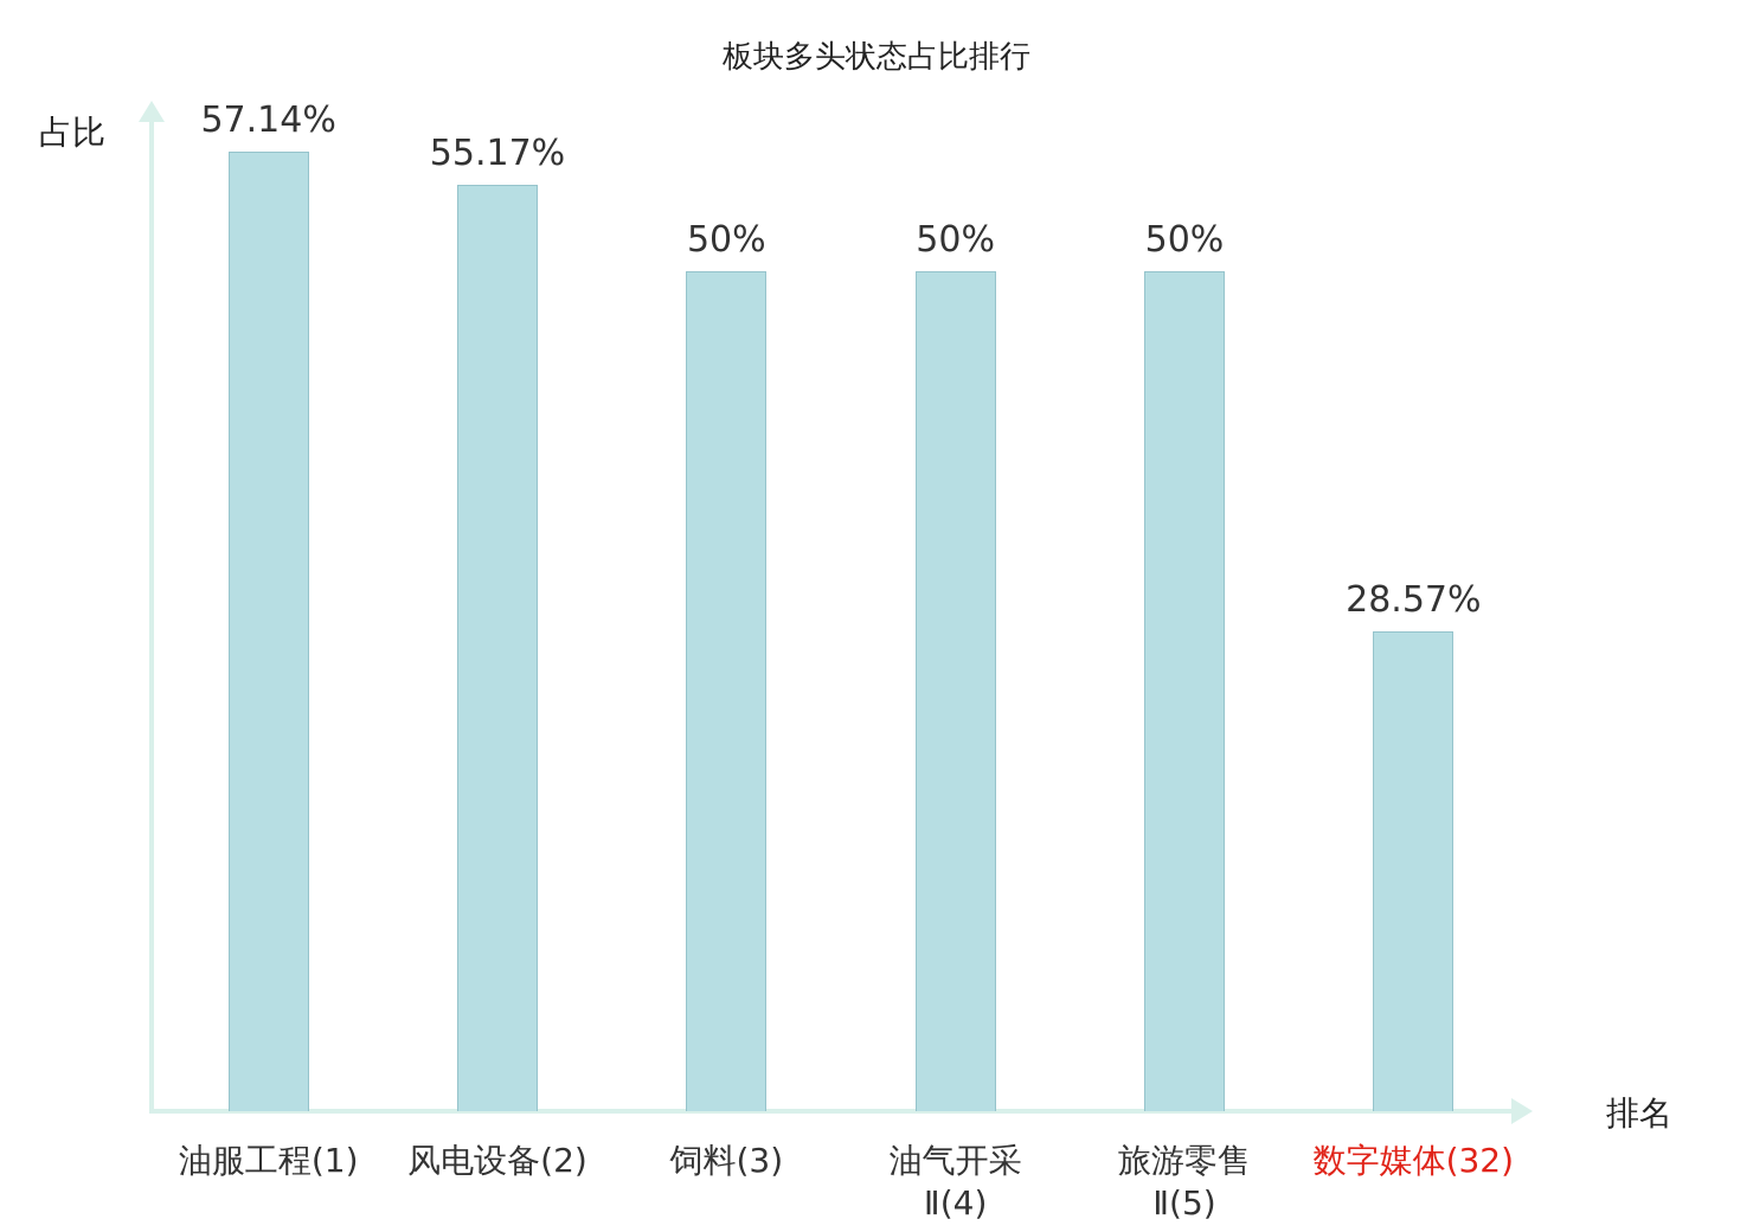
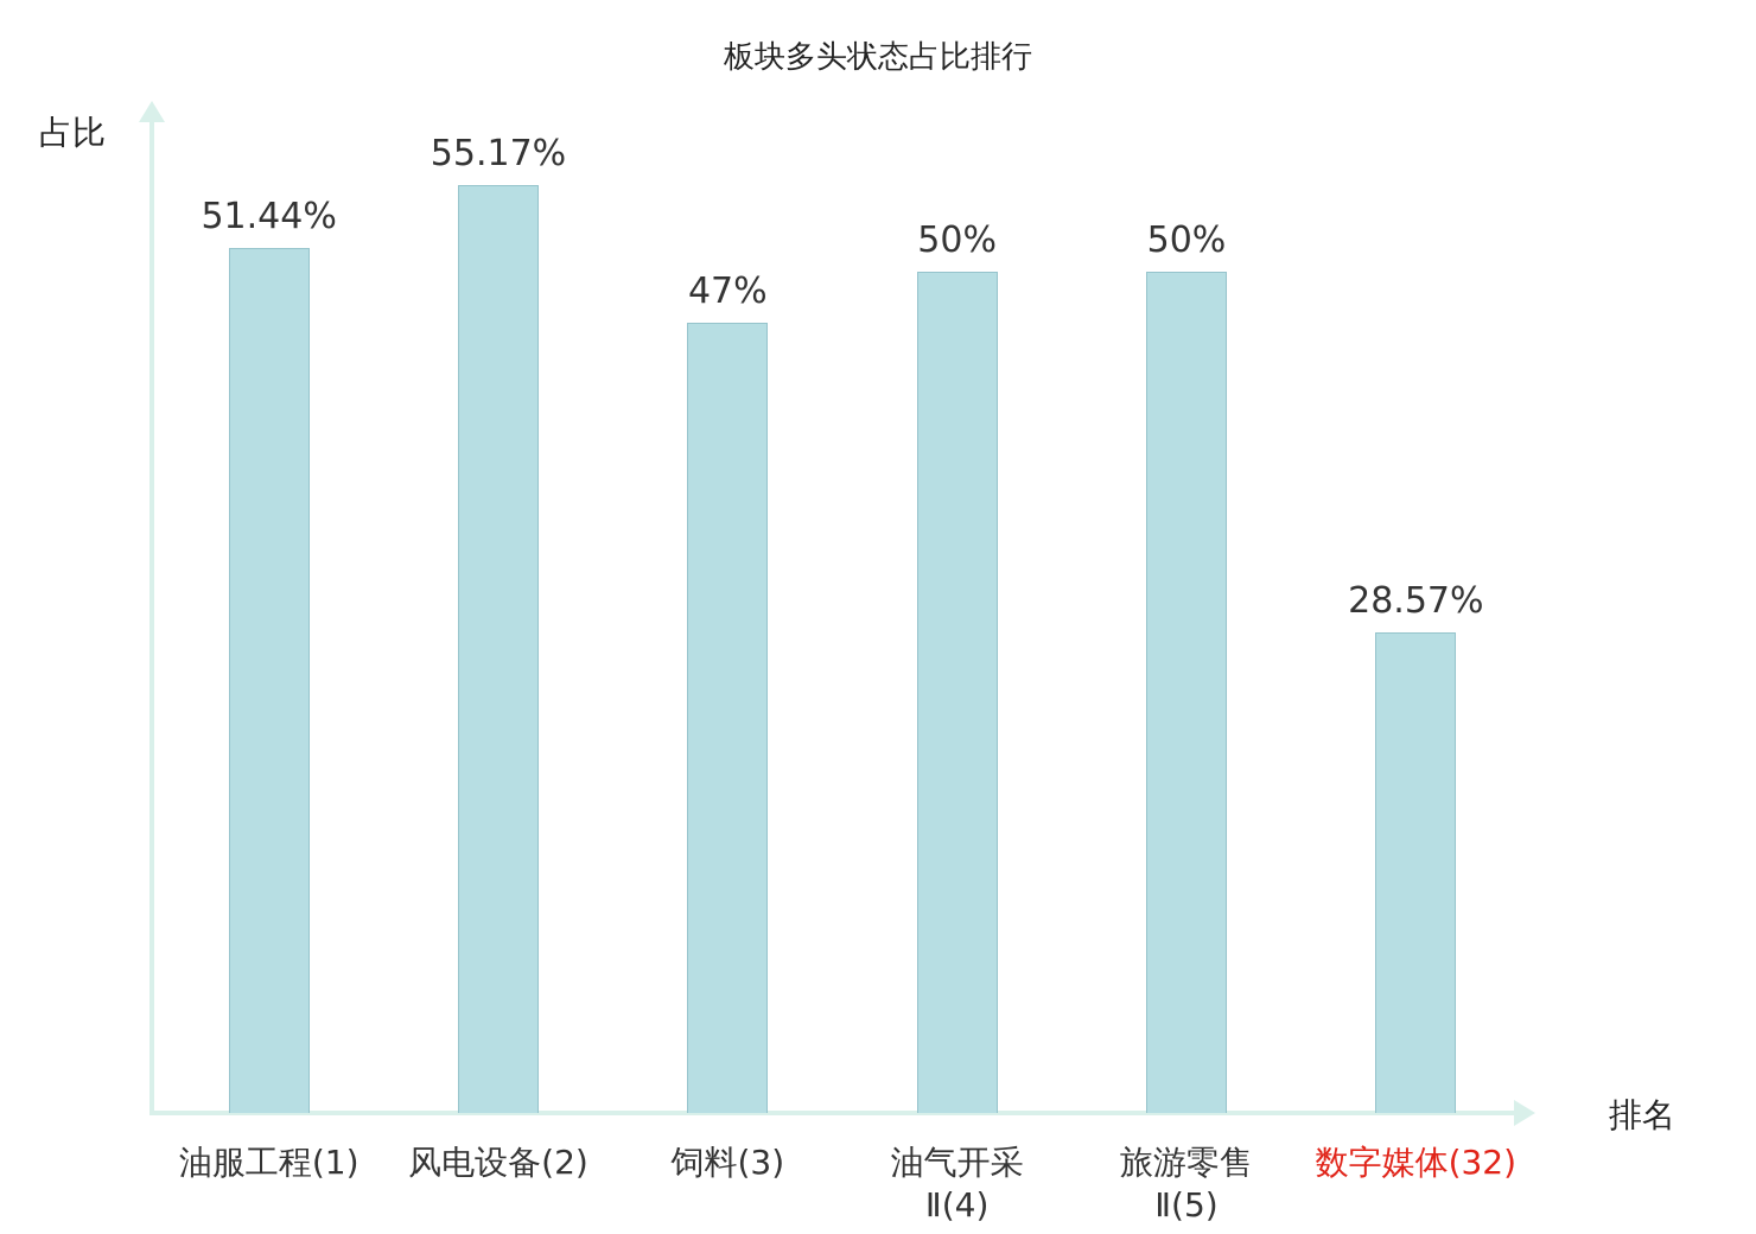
油服工程(1): 57.14% -> 51.44%
饲料(3): 50% -> 47%
